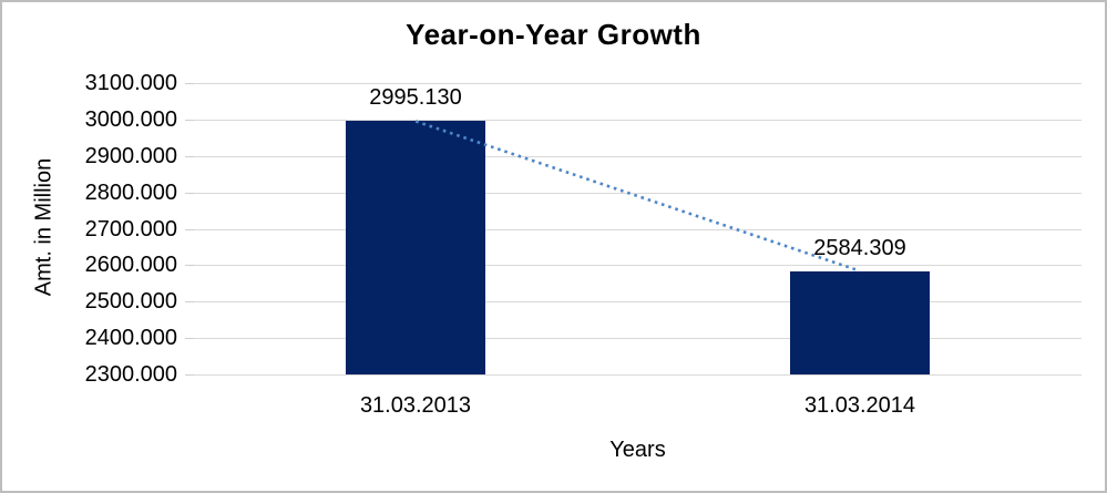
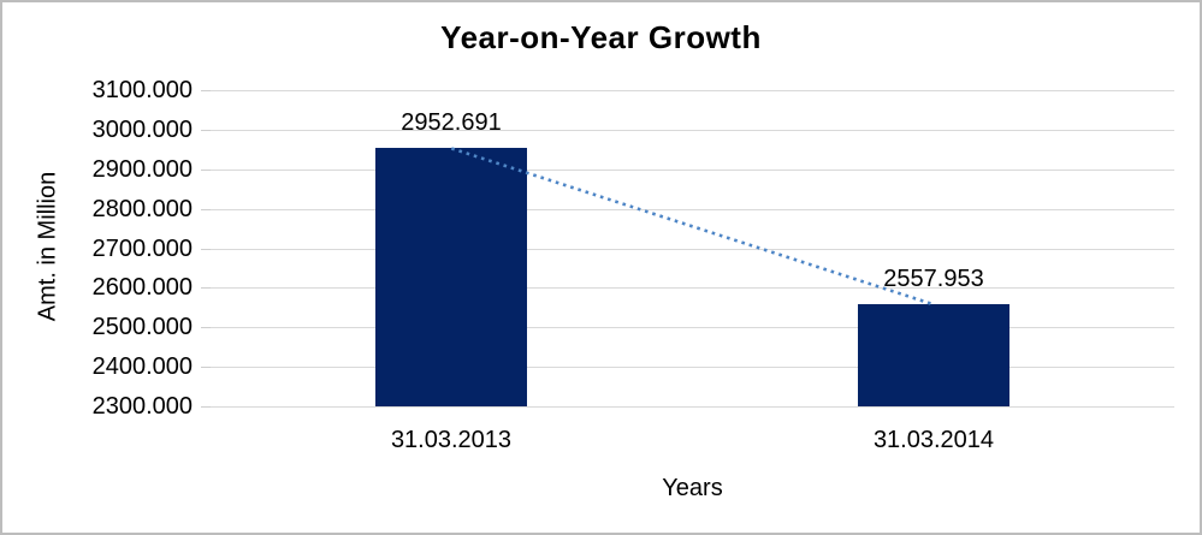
31.03.2013: 2995.130 -> 2952.691
31.03.2014: 2584.309 -> 2557.953
